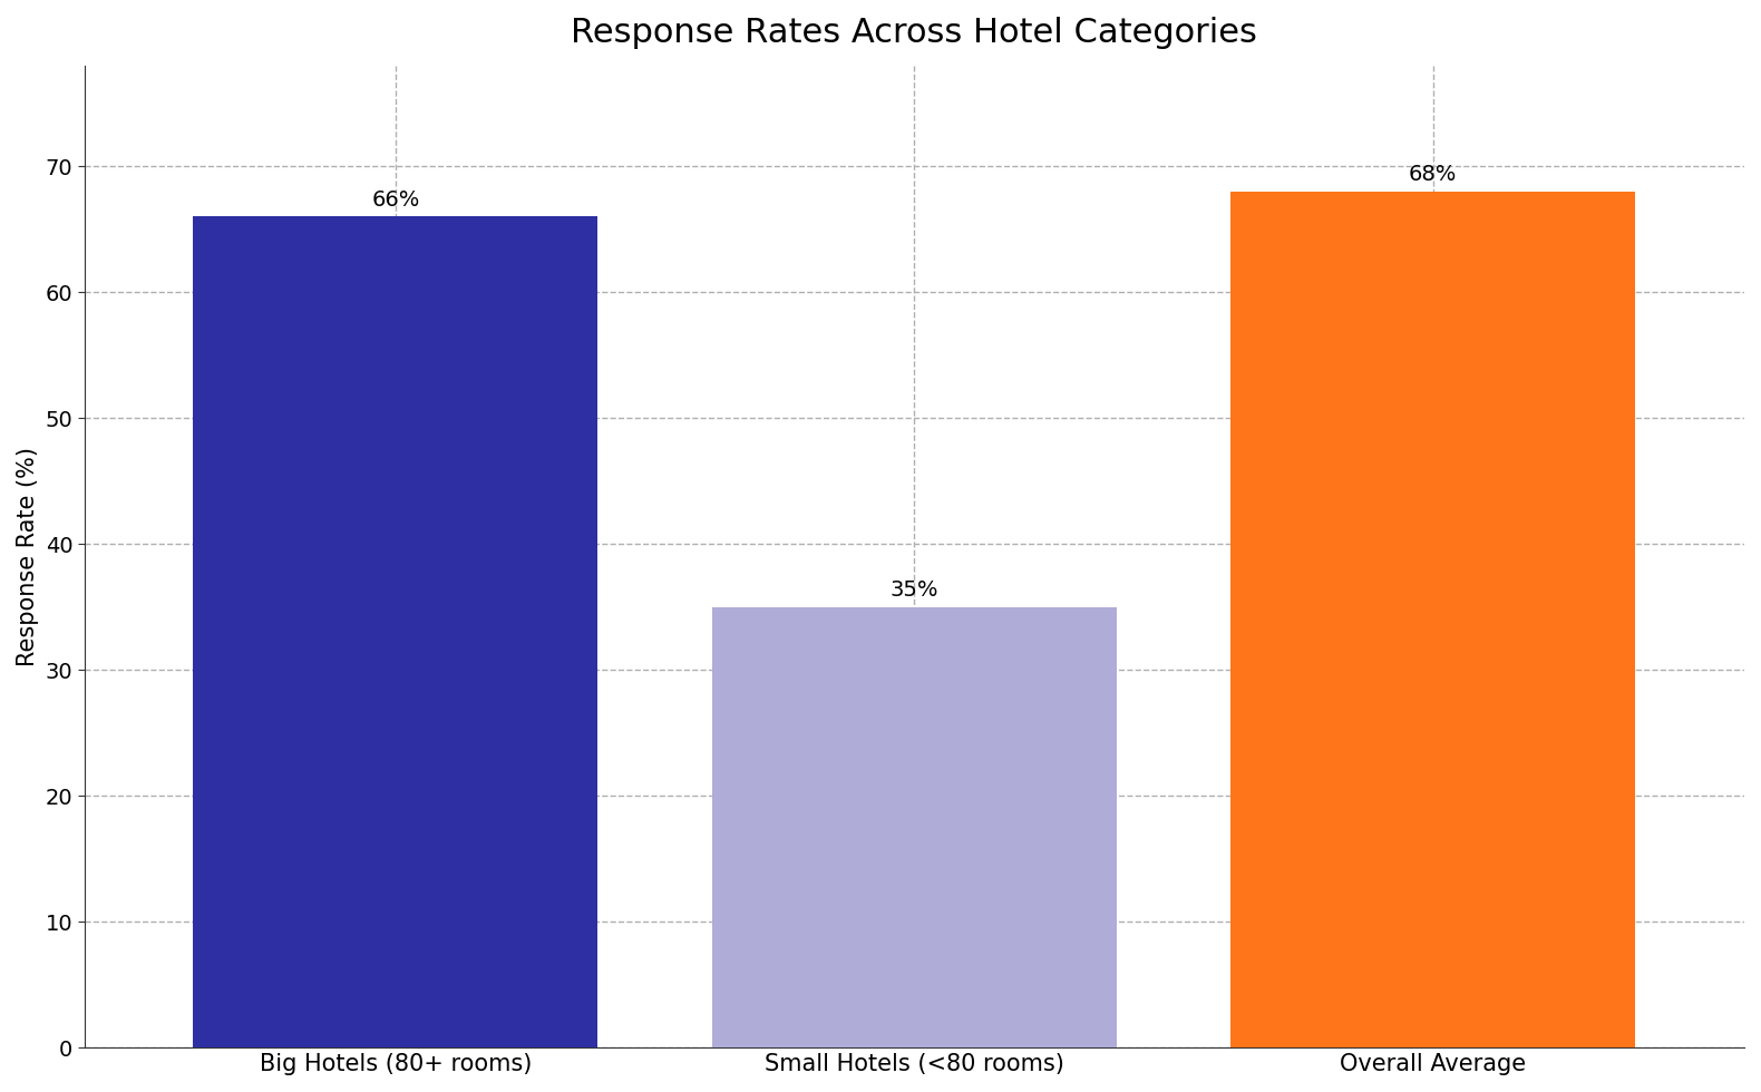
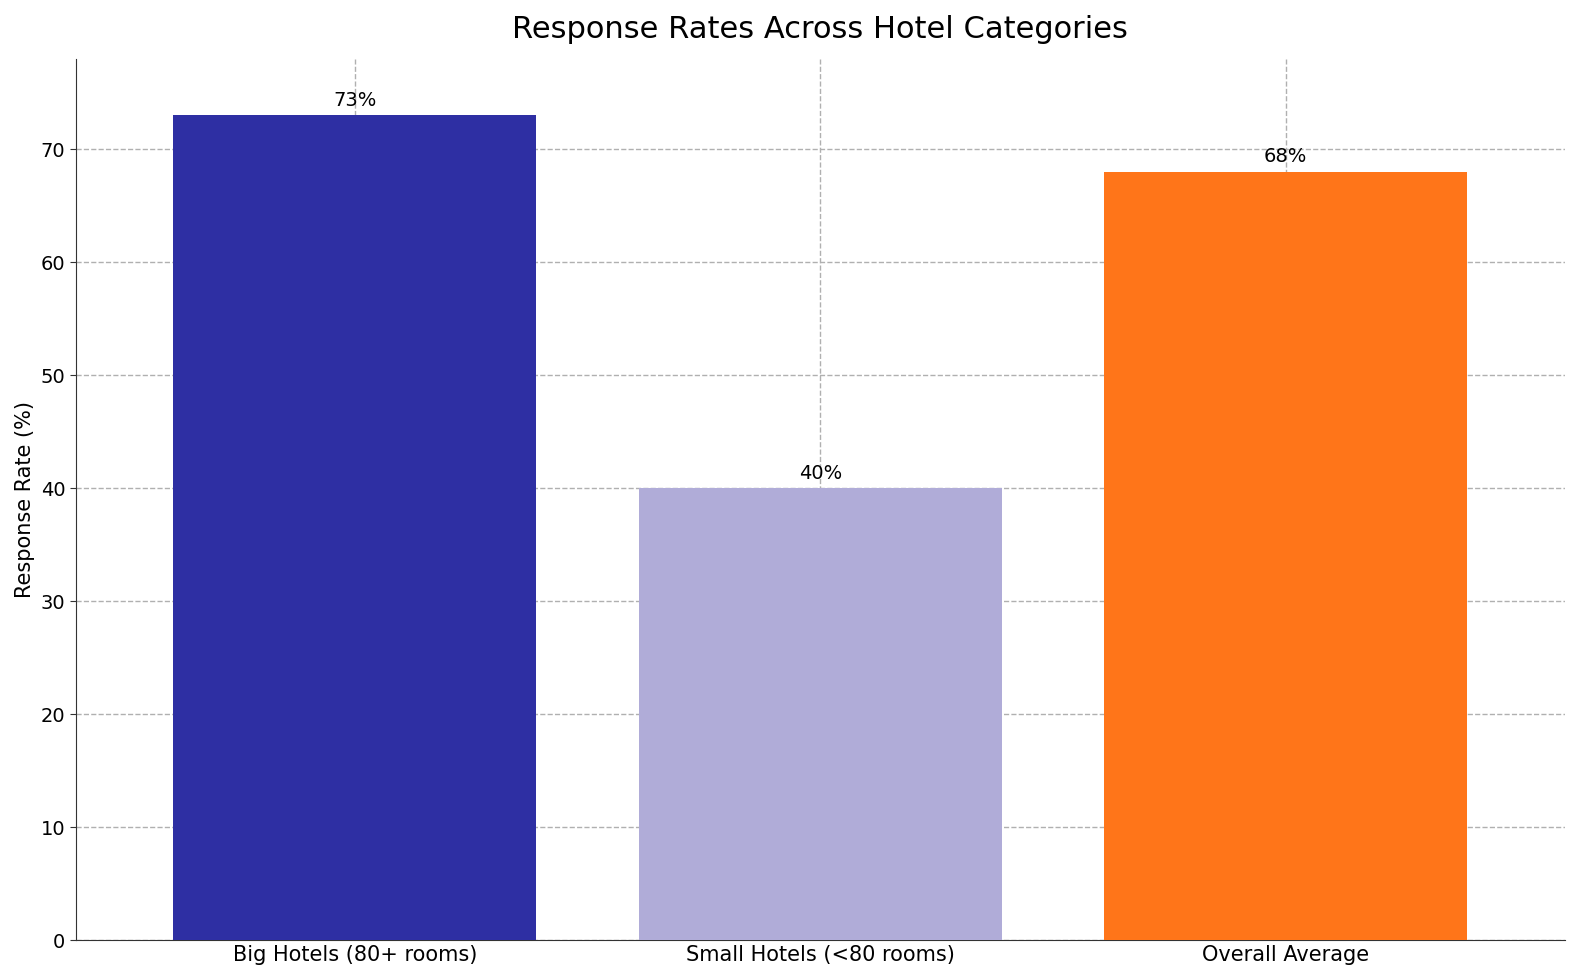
Big Hotels (80+ rooms): 66% -> 73%
Small Hotels (<80 rooms): 35% -> 40%
